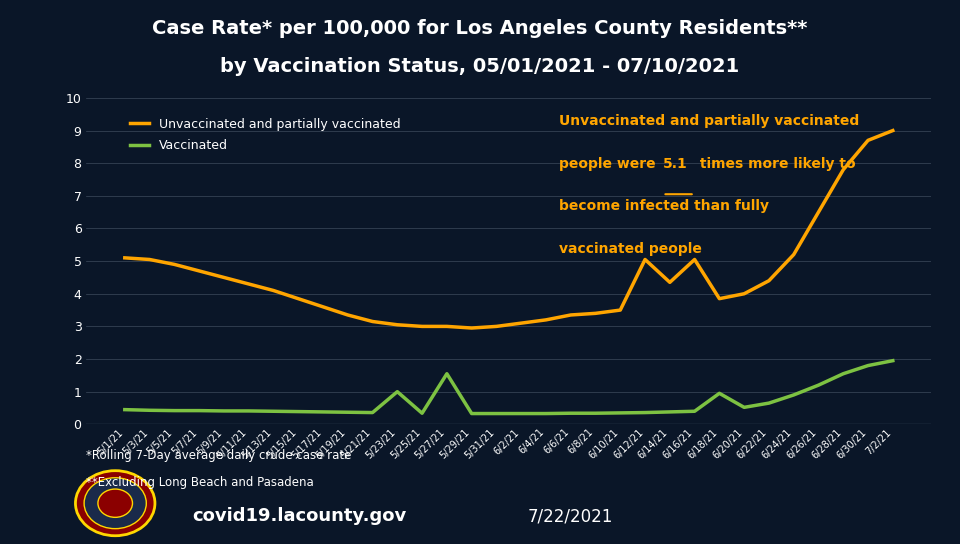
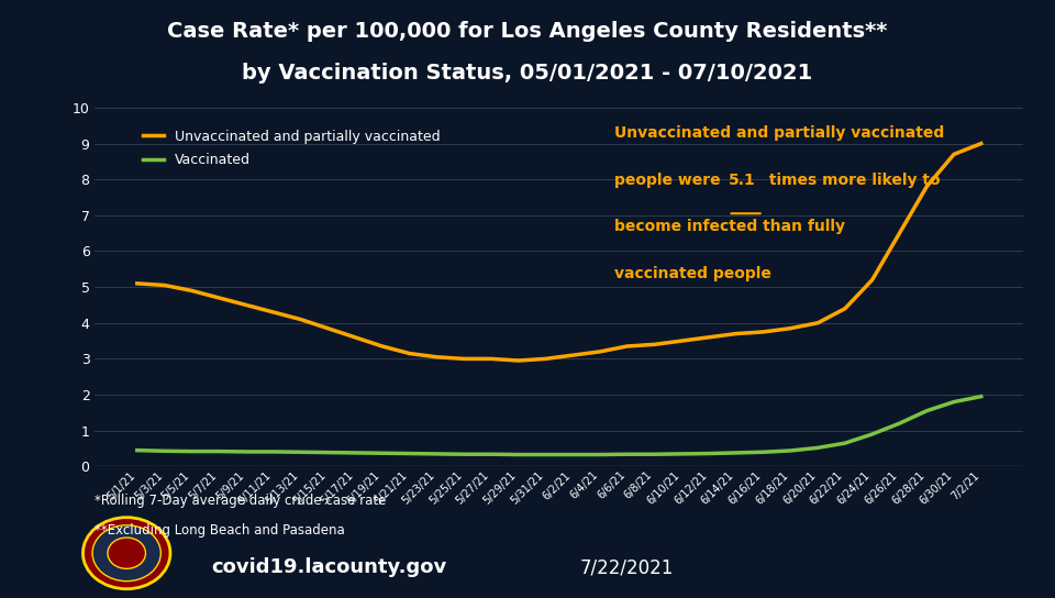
Vaccinated/5/23/21: 1.00 -> 0.35
Vaccinated/5/27/21: 1.55 -> 0.34
Unvaccinated and partially vaccinated/6/12/21: 5.05 -> 3.60
Unvaccinated and partially vaccinated/6/14/21: 4.35 -> 3.70
Unvaccinated and partially vaccinated/6/16/21: 5.05 -> 3.75
Vaccinated/6/18/21: 0.95 -> 0.44
